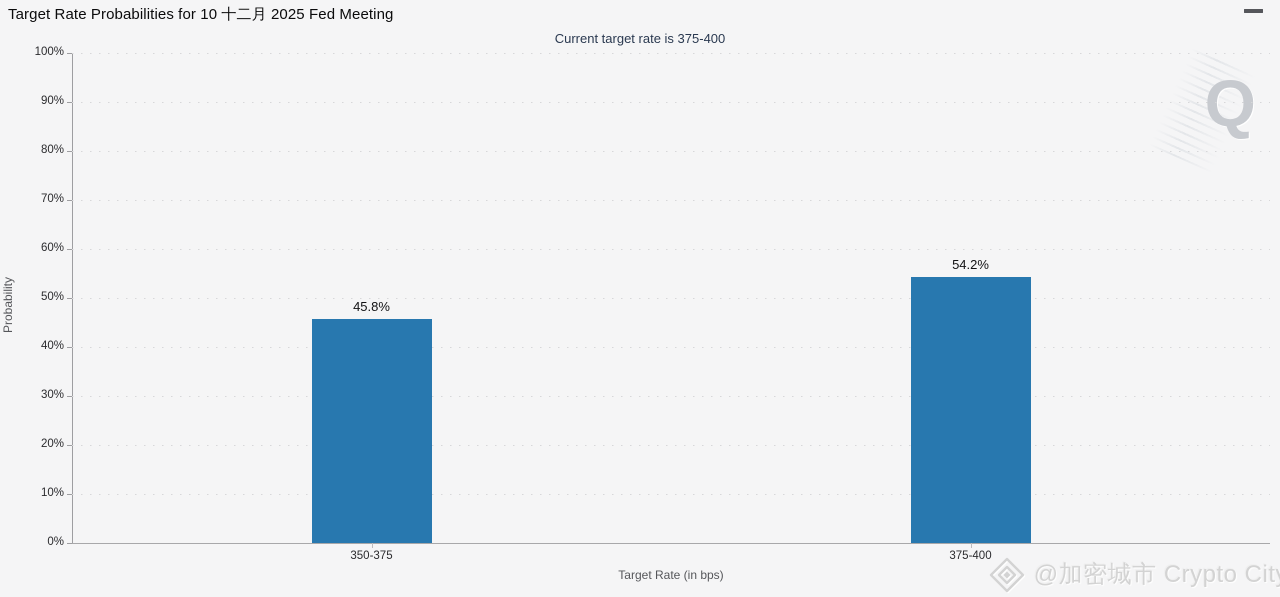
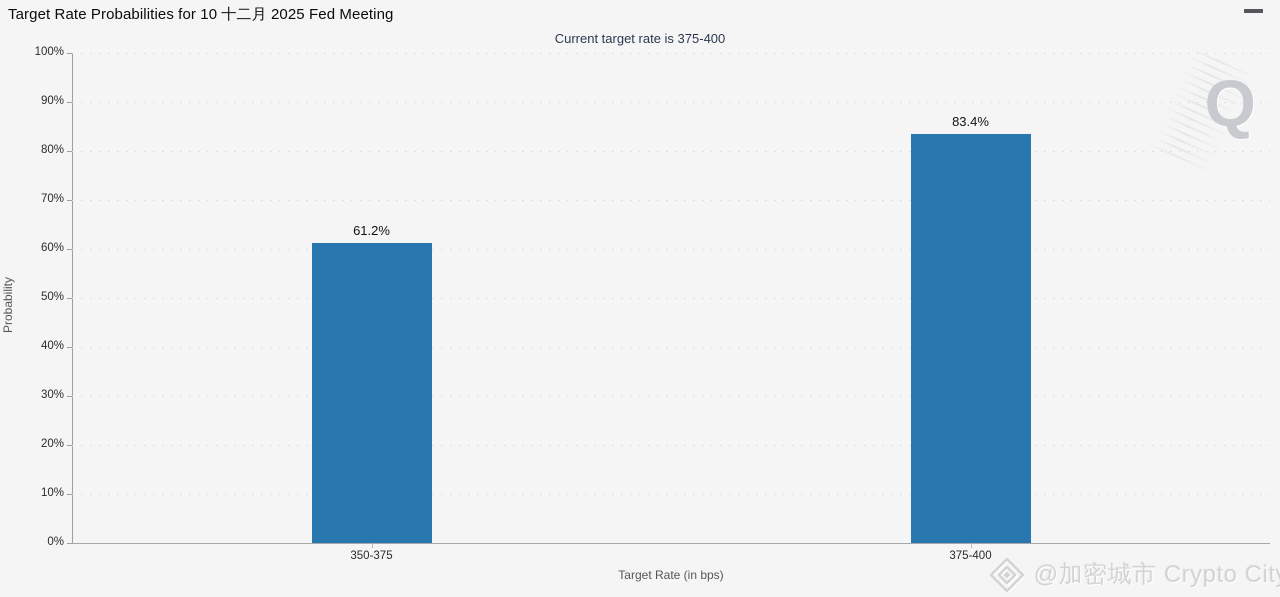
350-375: 45.8% -> 61.2%
375-400: 54.2% -> 83.4%
